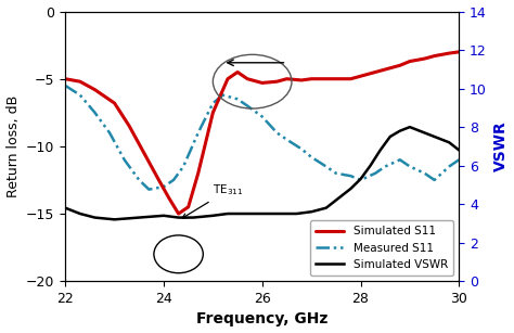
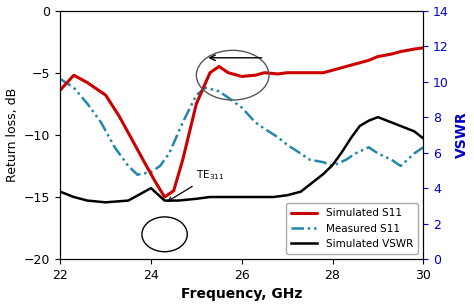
Simulated S11/22: -5.0 -> -6.4
Simulated VSWR/24: 3.4 -> 4.0
